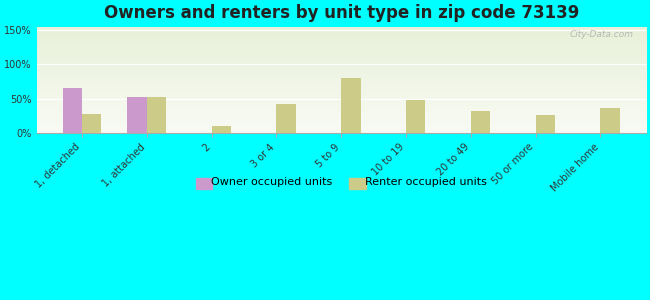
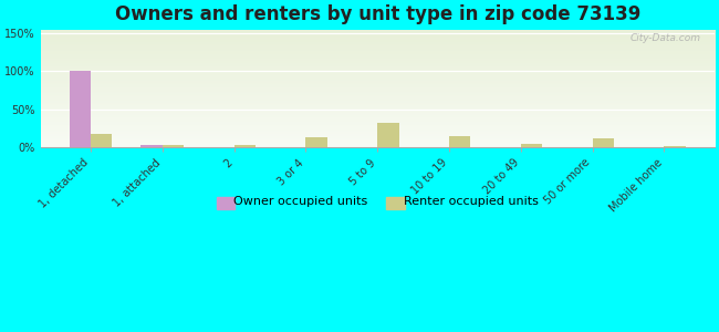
Owner occupied units/1, detached: 66% -> 100%
Renter occupied units/1, detached: 28% -> 17%
Owner occupied units/1, attached: 52% -> 2%
Renter occupied units/1, attached: 52% -> 3%
Renter occupied units/2: 10% -> 2%
Renter occupied units/3 or 4: 42% -> 13%
Renter occupied units/5 to 9: 80% -> 32%
Renter occupied units/10 to 19: 48% -> 15%
Renter occupied units/20 to 49: 32% -> 4%
Renter occupied units/50 or more: 26% -> 12%
Renter occupied units/Mobile home: 36% -> 1%
